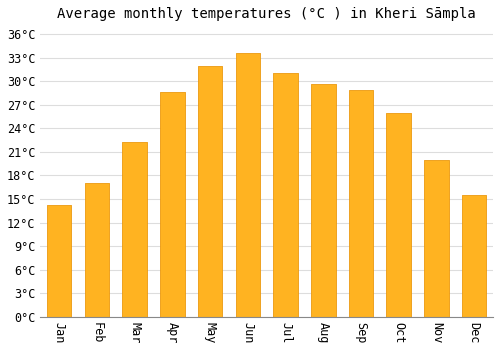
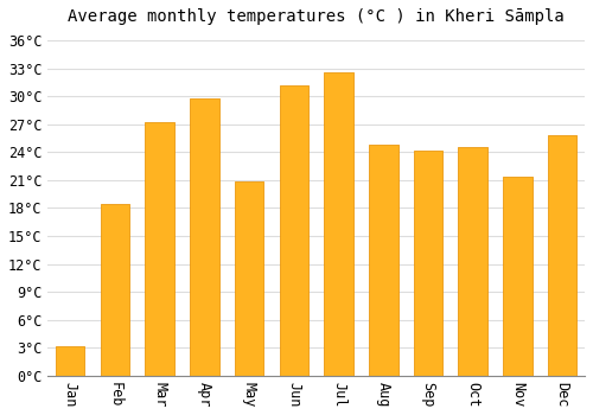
Jan: 14.2°C -> 3.2°C
Feb: 17.0°C -> 18.4°C
Mar: 22.2°C -> 27.2°C
Apr: 28.6°C -> 29.8°C
May: 32.0°C -> 20.8°C
Jun: 33.6°C -> 31.2°C
Jul: 31.0°C -> 32.6°C
Aug: 29.6°C -> 24.8°C
Sep: 28.9°C -> 24.2°C
Oct: 26.0°C -> 24.6°C
Nov: 20.0°C -> 21.4°C
Dec: 15.5°C -> 25.8°C
